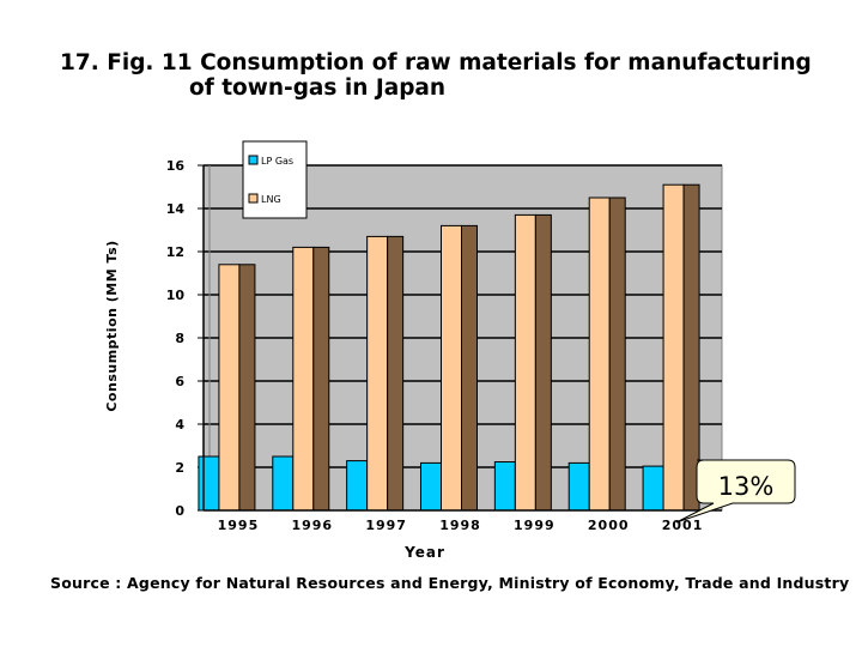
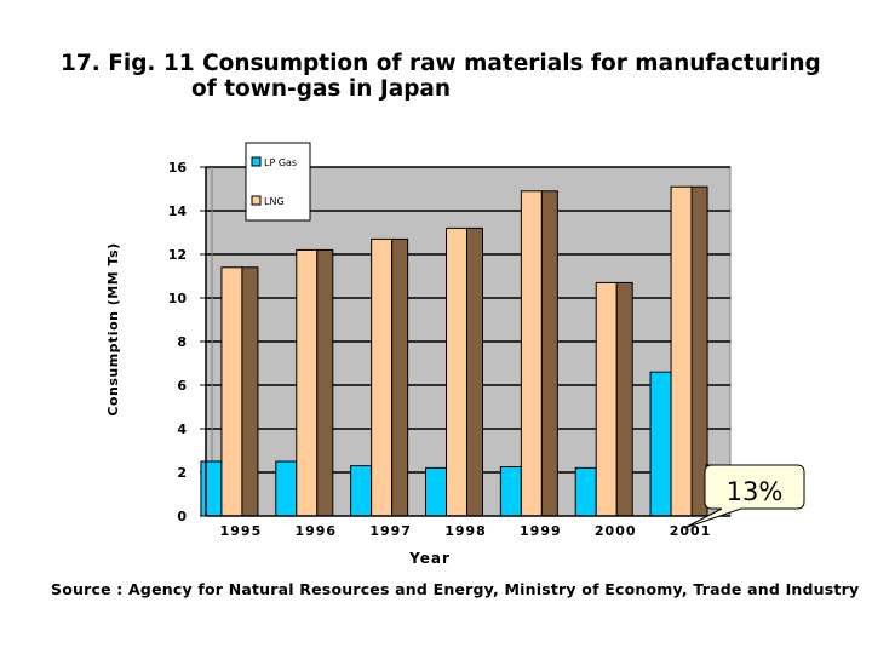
LNG/1999: 13.7 -> 14.9
LNG/2000: 14.5 -> 10.7
LP Gas/2001: 2.0 -> 6.6
